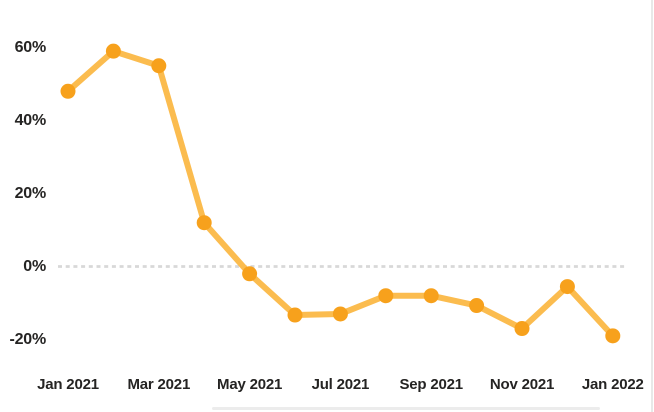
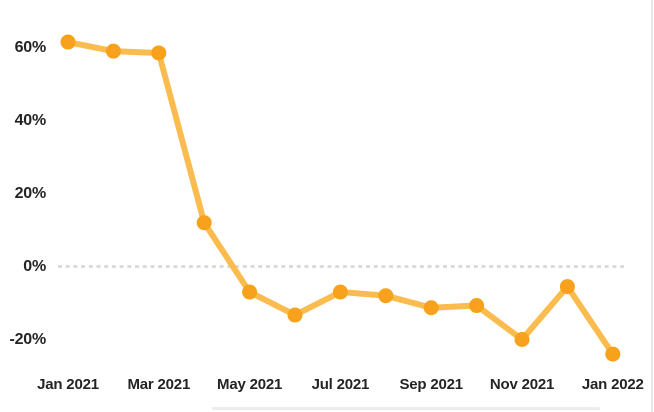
Jan 2021: 48% -> 62%
Mar 2021: 55% -> 58%
May 2021: -2% -> -7%
Jul 2021: -13% -> -7%
Sep 2021: -8% -> -11%
Nov 2021: -17% -> -20%
Jan 2022: -19% -> -24%
